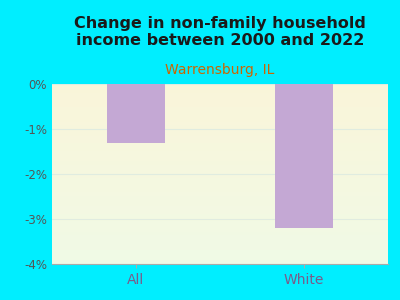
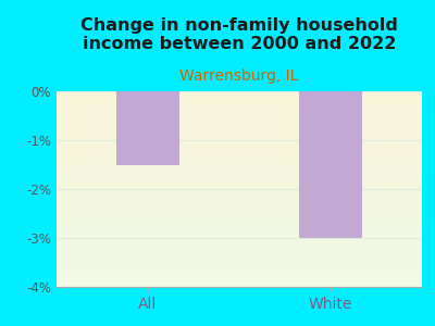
All: -1.3% -> -1.5%
White: -3.2% -> -3.0%
